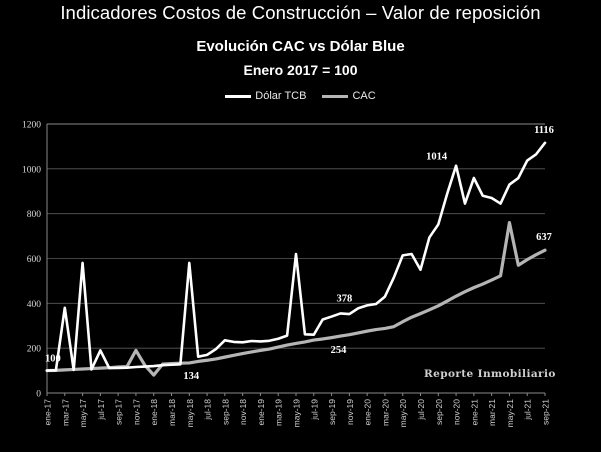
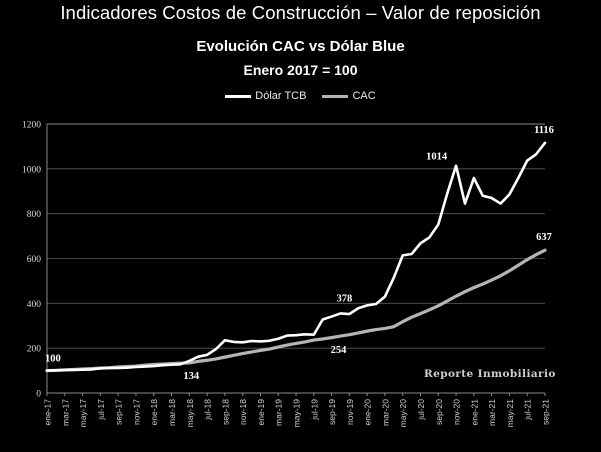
Dólar TCB/mar-17: 380 -> 100
Dólar TCB/may-17: 580 -> 100
Dólar TCB/jul-17: 190 -> 110
CAC/nov-17: 190 -> 120
CAC/ene-18: 80 -> 130
Dólar TCB/may-18: 580 -> 140
Dólar TCB/may-19: 620 -> 260
Dólar TCB/jul-20: 550 -> 670
Dólar TCB/may-21: 930 -> 890
CAC/may-21: 760 -> 540
